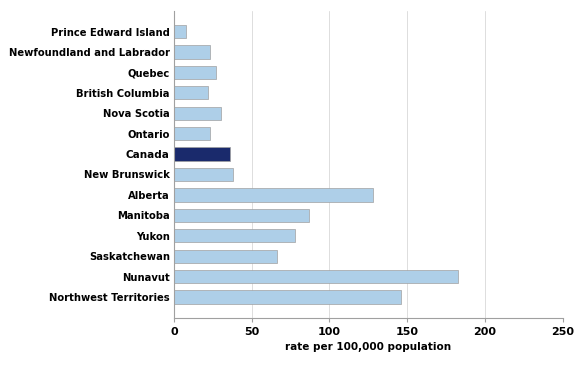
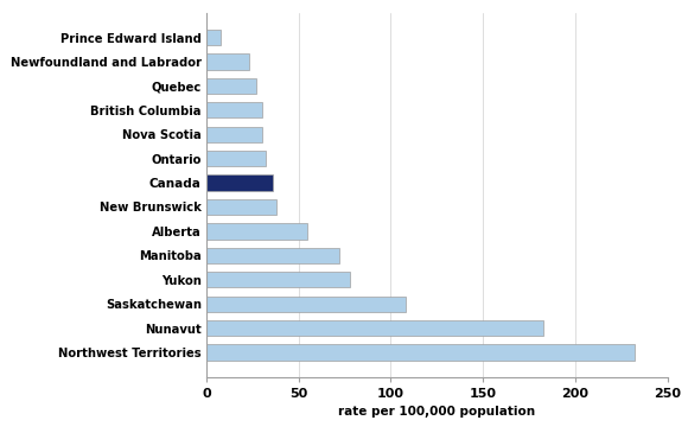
British Columbia: 22 -> 30
Ontario: 23 -> 32
Alberta: 128 -> 55
Manitoba: 87 -> 72
Saskatchewan: 66 -> 108
Northwest Territories: 146 -> 232
